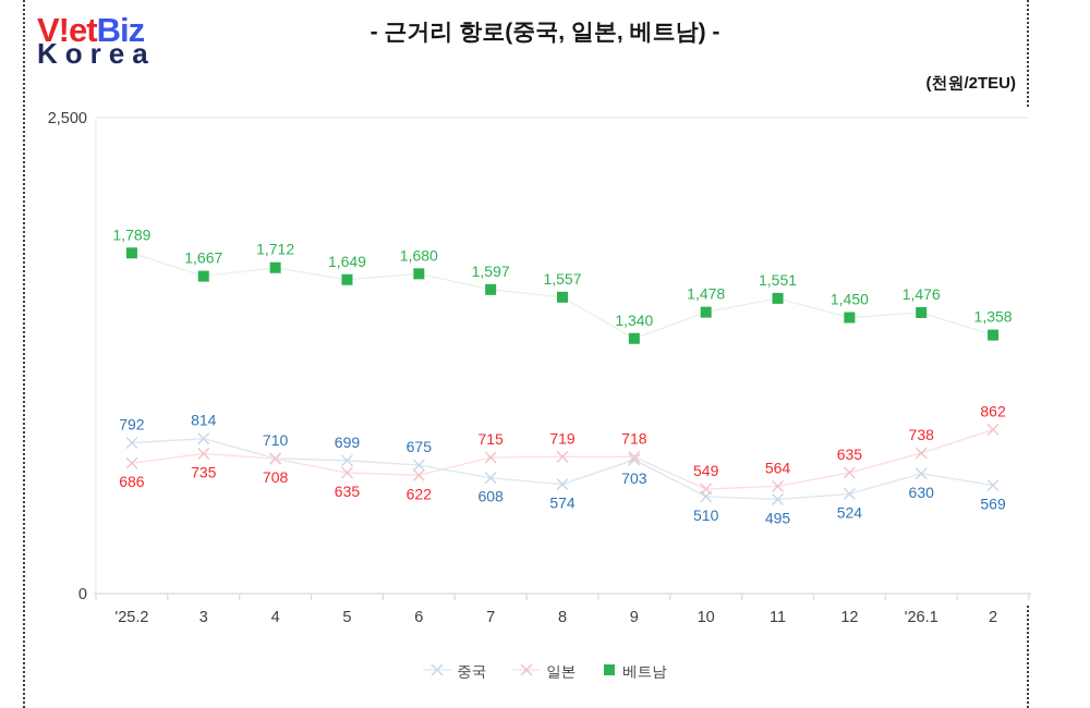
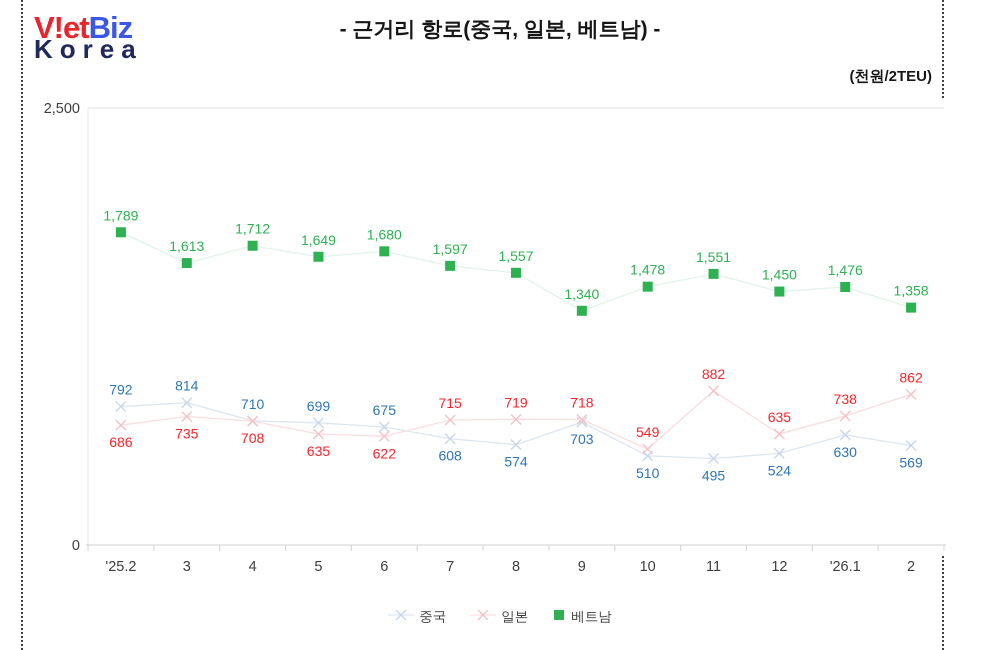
베트남/3: 1,667 -> 1,613
일본/11: 564 -> 882
